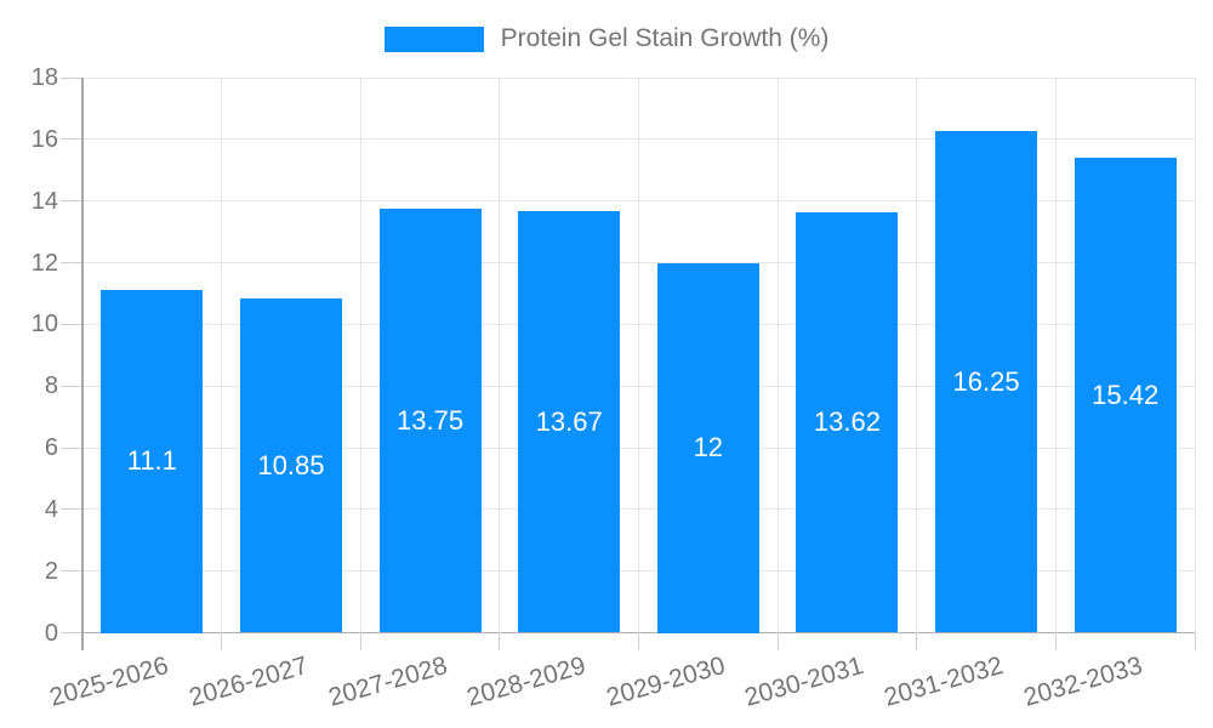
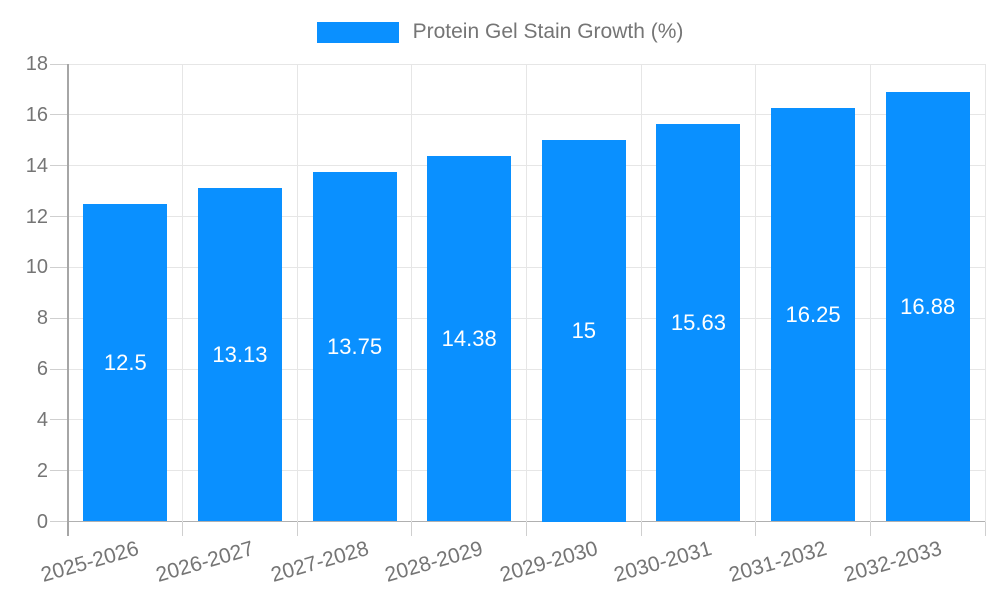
2025-2026: 11.1 -> 12.5
2026-2027: 10.85 -> 13.13
2028-2029: 13.67 -> 14.38
2029-2030: 12 -> 15
2030-2031: 13.62 -> 15.63
2032-2033: 15.42 -> 16.88
